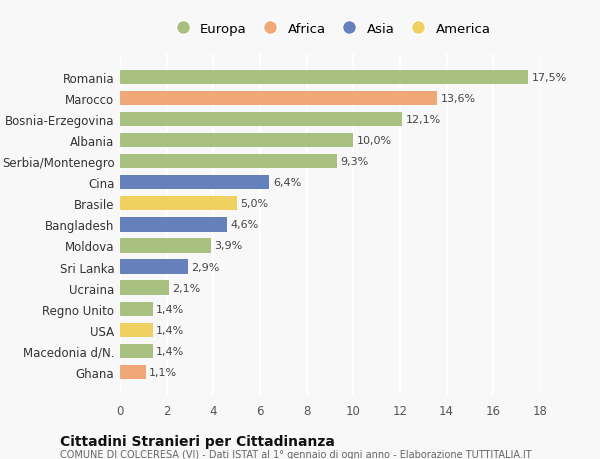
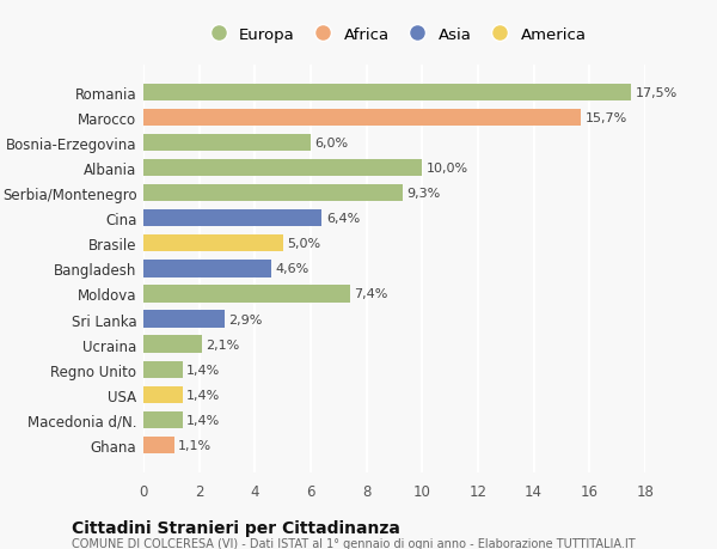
Marocco: 13,6% -> 15,7%
Bosnia-Erzegovina: 12,1% -> 6,0%
Moldova: 3,9% -> 7,4%
